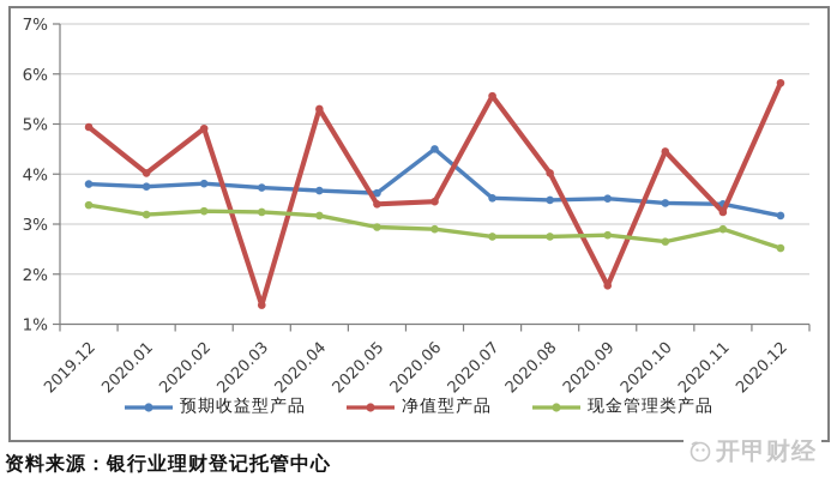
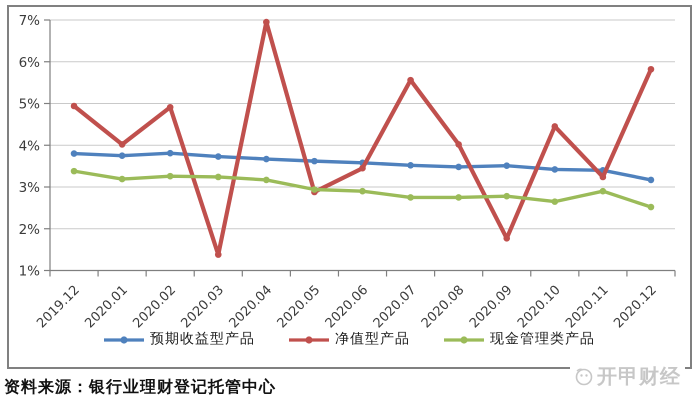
净值型产品/2020.04: 5.3% -> 7.0%
净值型产品/2020.05: 3.4% -> 2.9%
预期收益型产品/2020.06: 4.5% -> 3.6%
